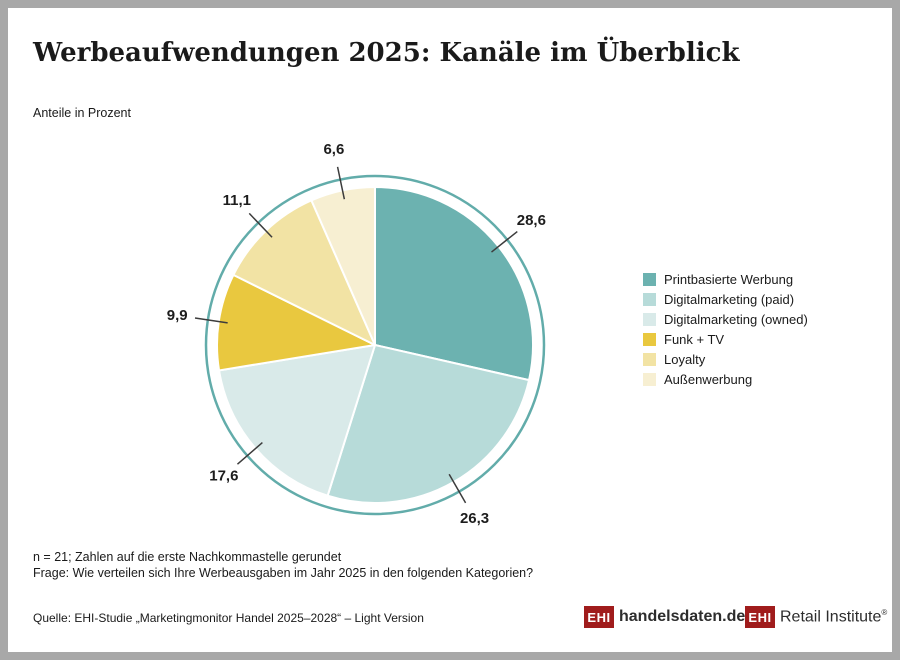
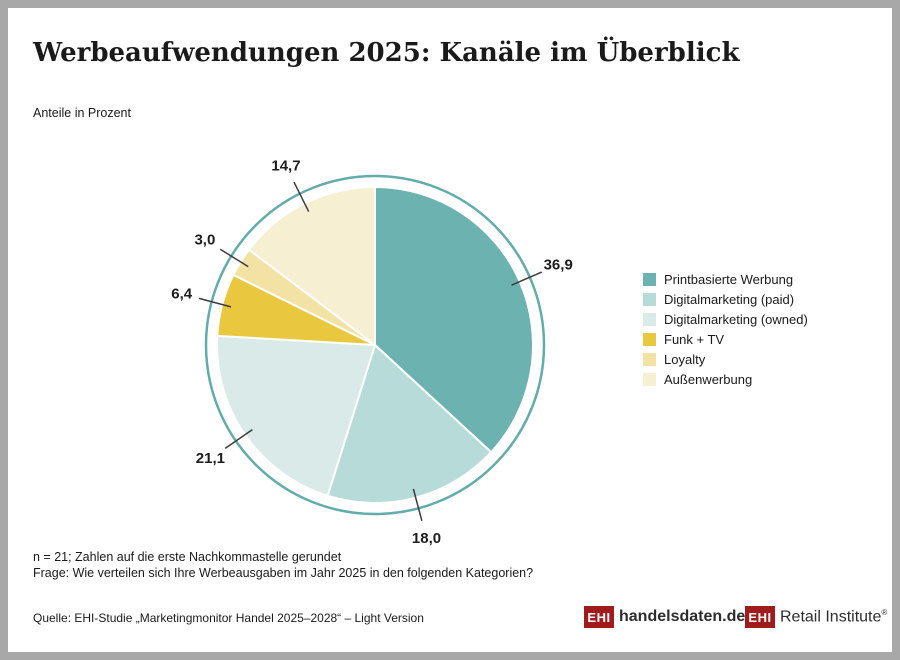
Printbasierte Werbung: 28,6 -> 36,9
Digitalmarketing (paid): 26,3 -> 18,0
Digitalmarketing (owned): 17,6 -> 21,1
Funk + TV: 9,9 -> 6,4
Loyalty: 11,1 -> 3,0
Außenwerbung: 6,6 -> 14,7
